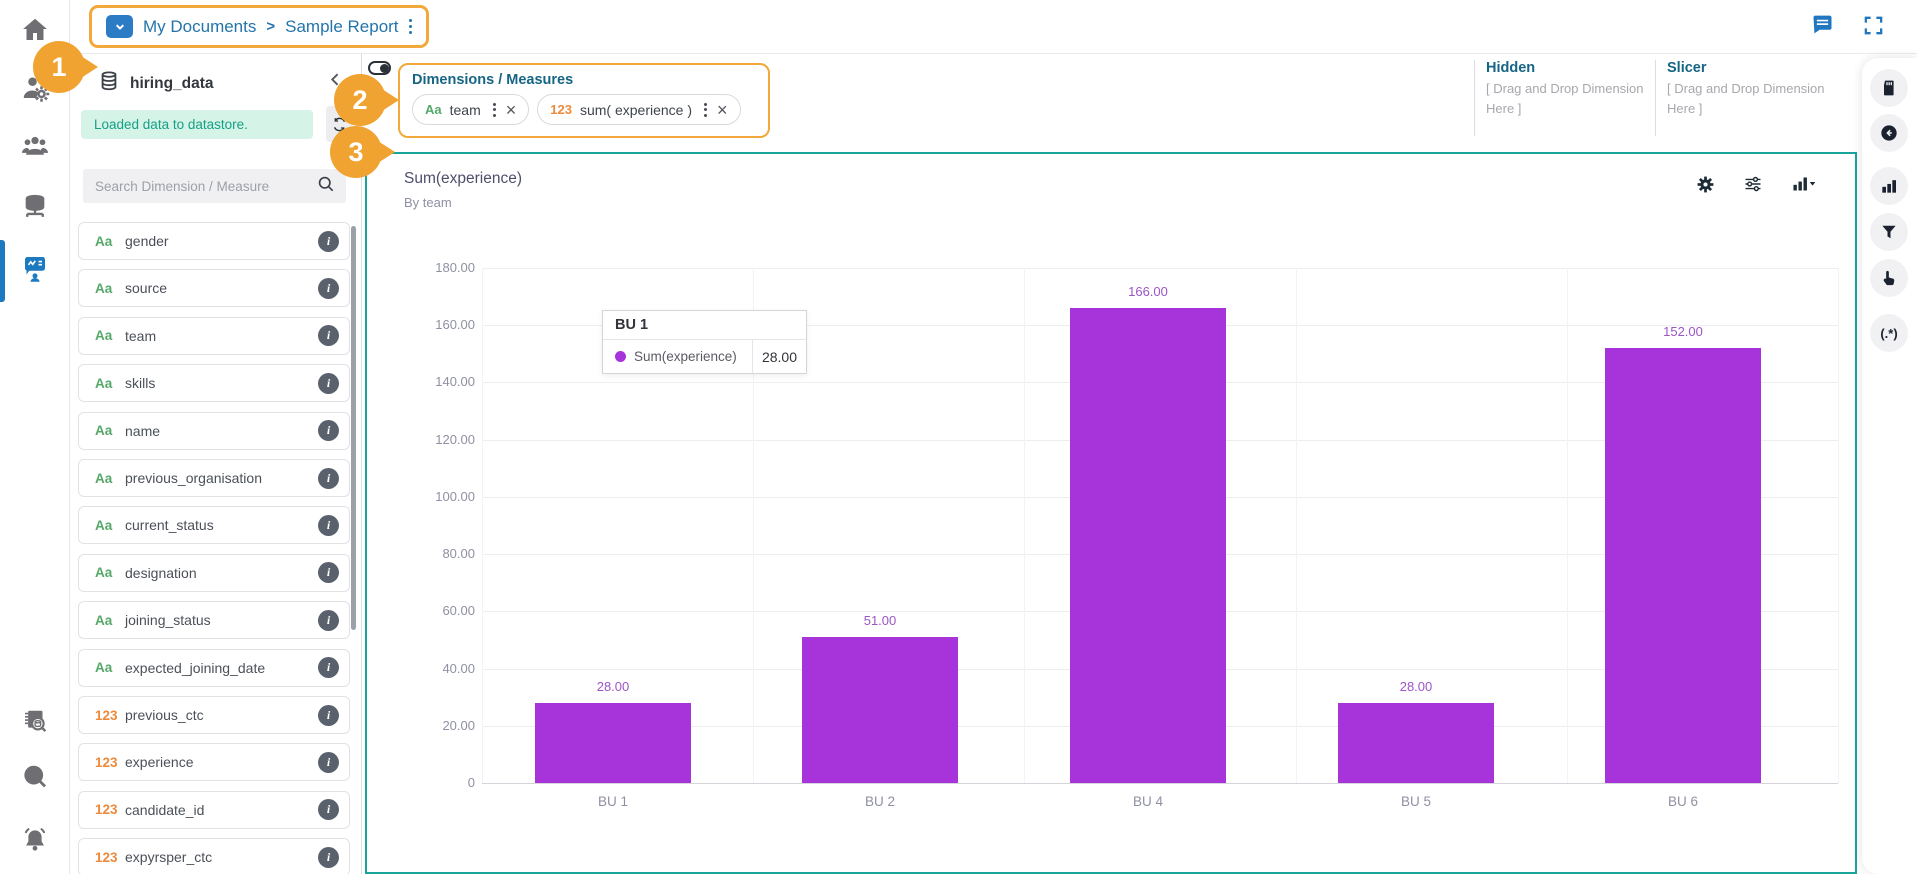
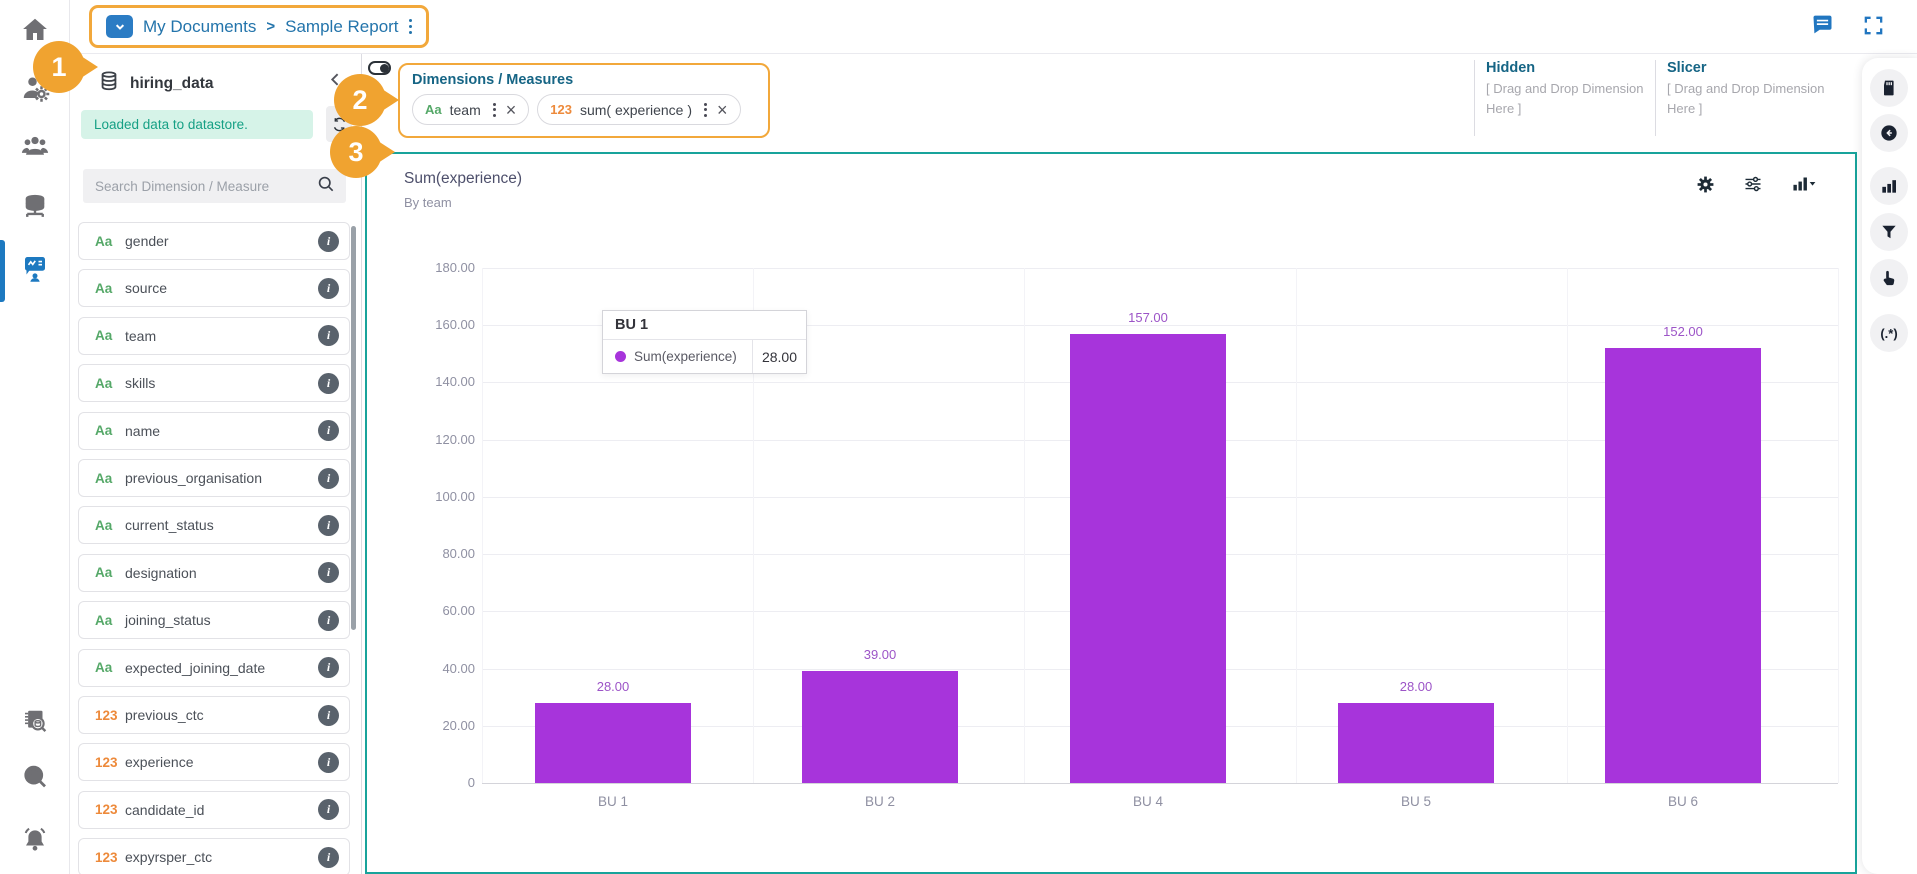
BU 2: 51.00 -> 39.00
BU 4: 166.00 -> 157.00
